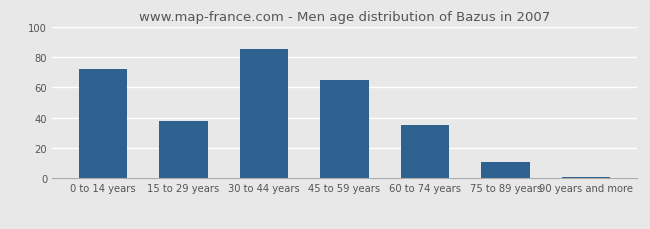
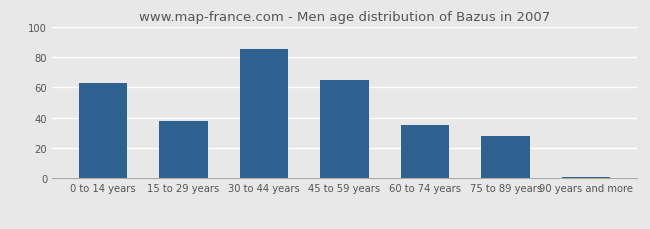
0 to 14 years: 72 -> 63
75 to 89 years: 11 -> 28
